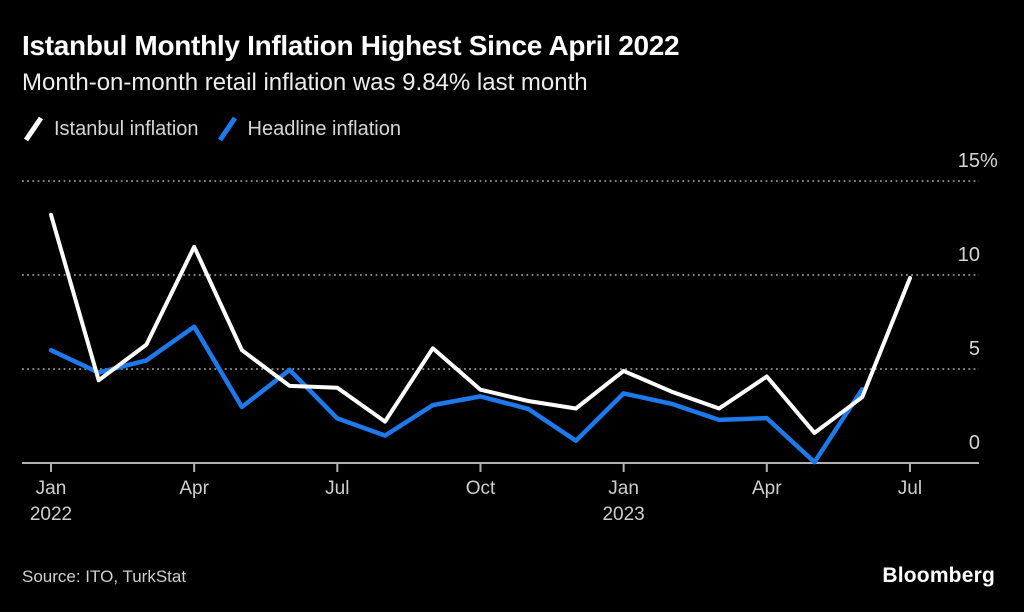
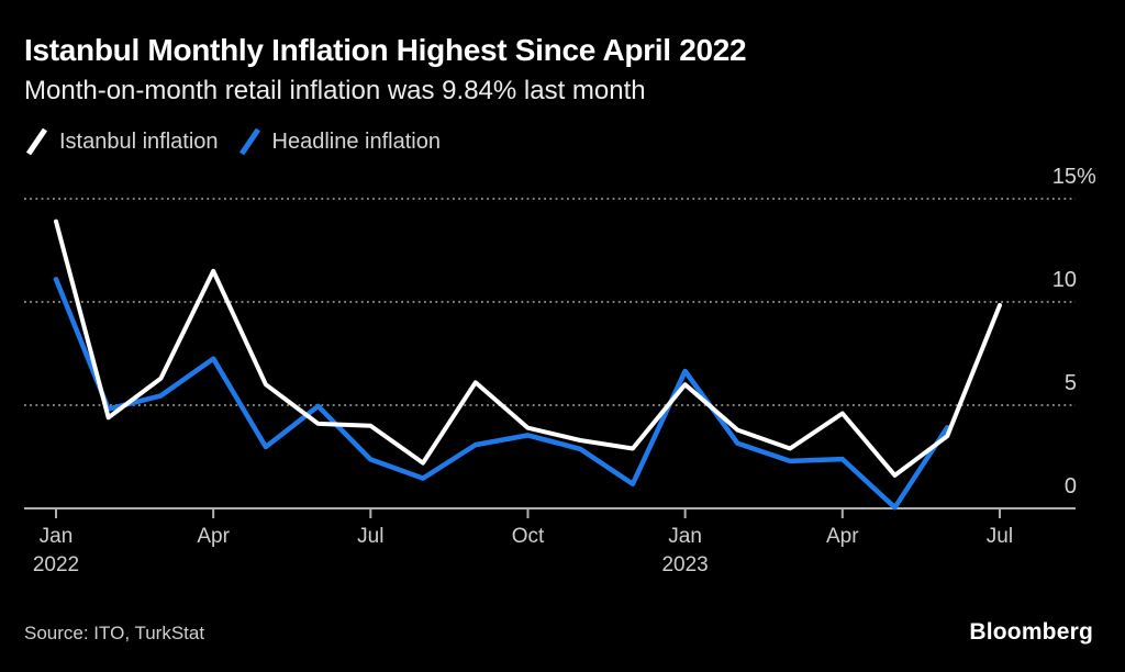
Istanbul inflation/Jan 2022: 13.2 -> 13.9
Headline inflation/Jan 2022: 6.0 -> 11.1
Istanbul inflation/Jan 2023: 4.9 -> 6.0
Headline inflation/Jan 2023: 3.7 -> 6.7
